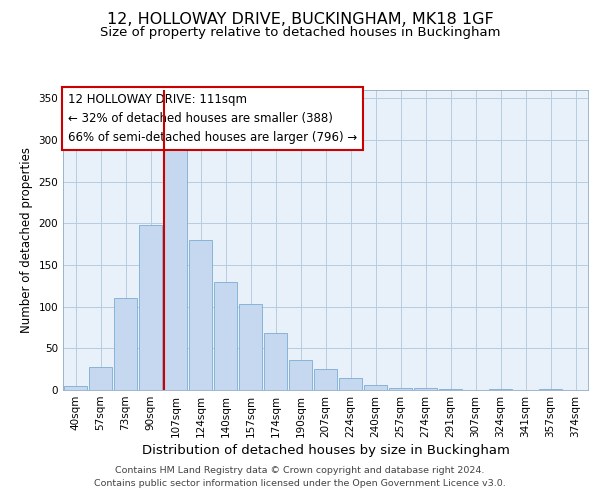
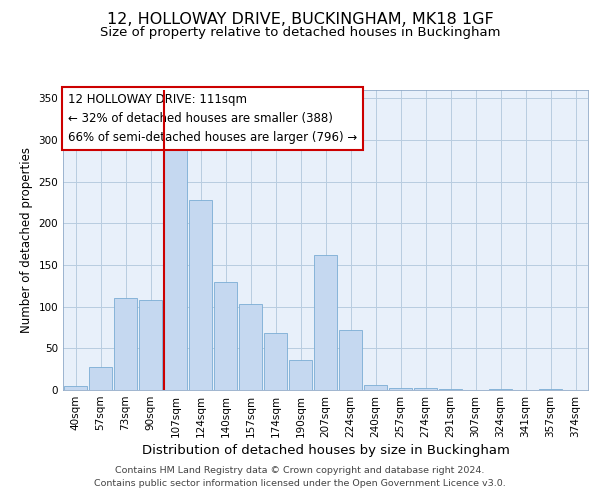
90sqm: 198 -> 108
124sqm: 180 -> 228
207sqm: 25 -> 162
224sqm: 14 -> 72
